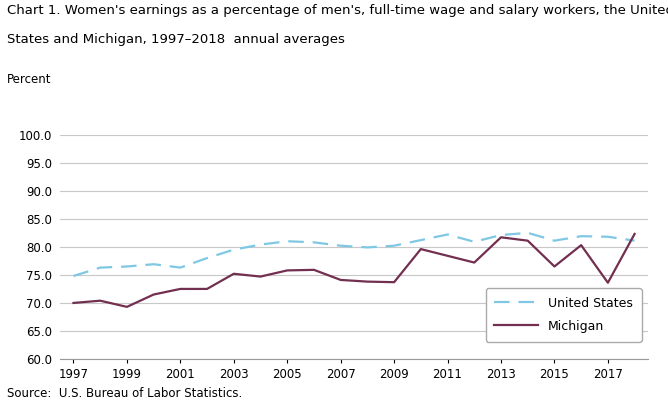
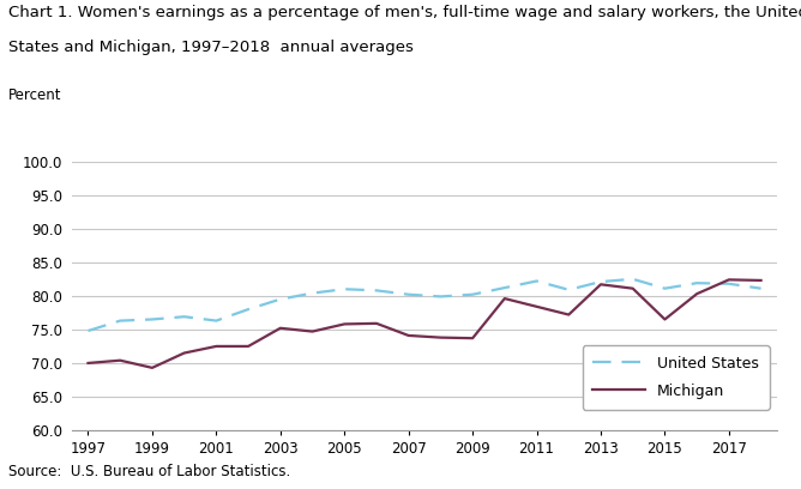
Michigan/2017: 73.6 -> 82.4
